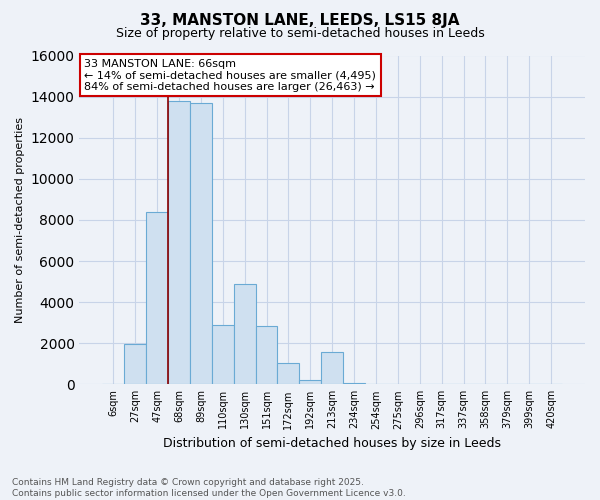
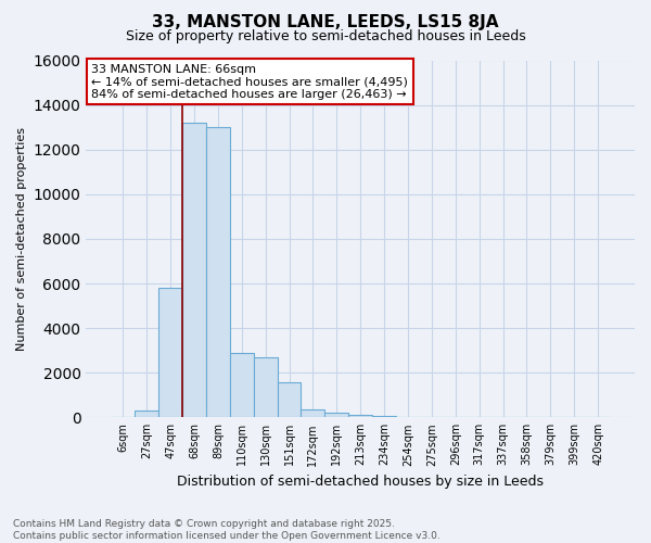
27sqm: 1950 -> 330
47sqm: 8400 -> 5800
68sqm: 13800 -> 13200
89sqm: 13700 -> 13000
130sqm: 4900 -> 2700
151sqm: 2850 -> 1550
172sqm: 1050 -> 350
213sqm: 1550 -> 100
